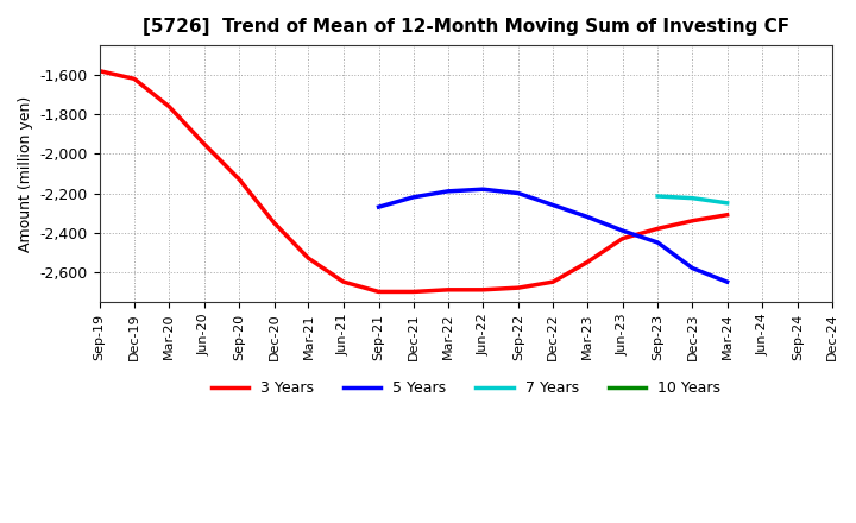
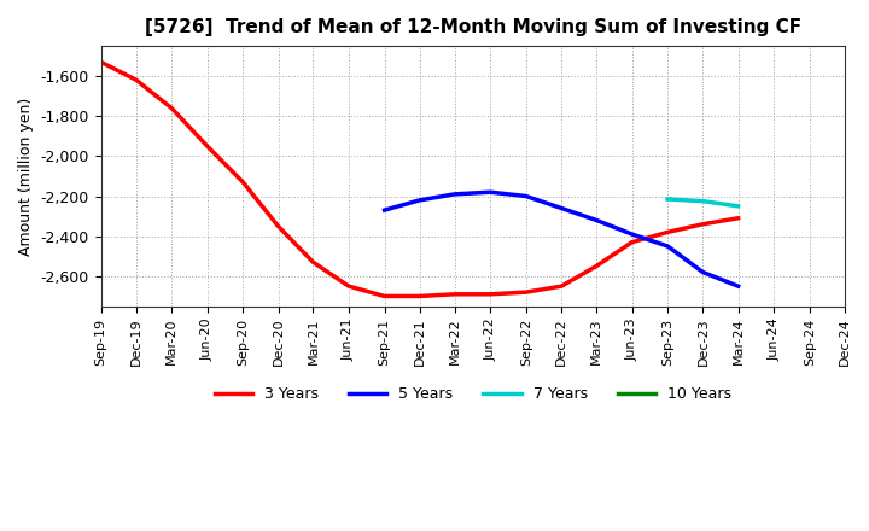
3 Years/Sep-19: -1,580 -> -1,530
